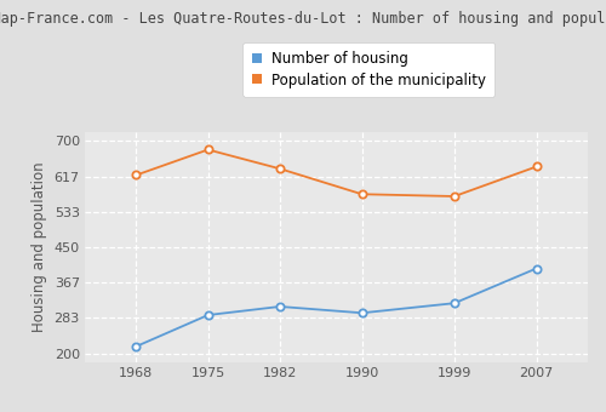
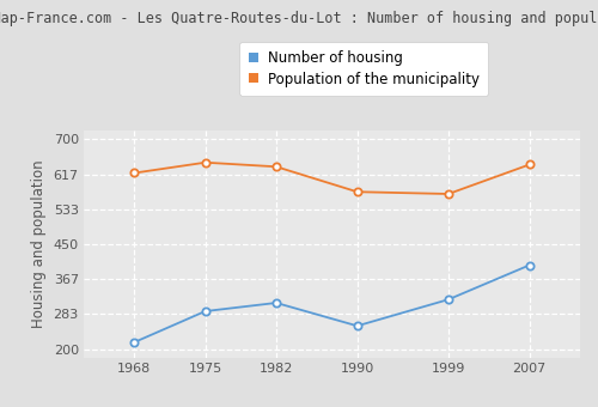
Population of the municipality/1975: 680 -> 645
Number of housing/1990: 295 -> 255
